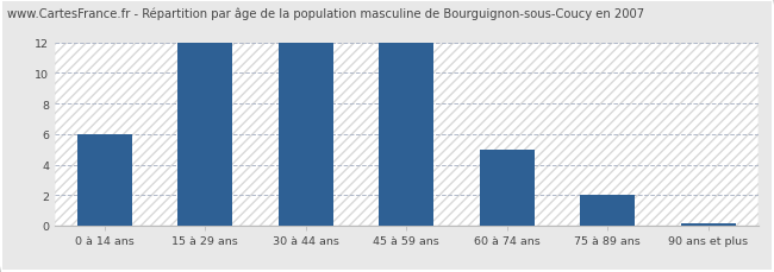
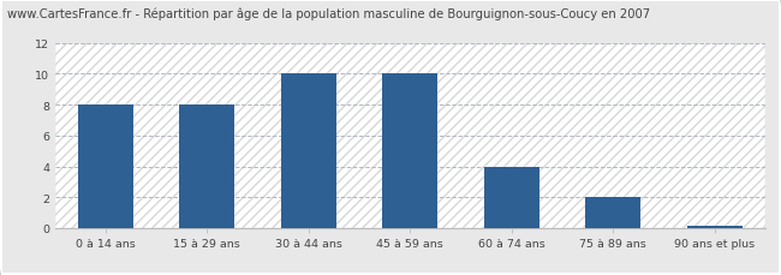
0 à 14 ans: 6.0 -> 8.0
15 à 29 ans: 12.0 -> 8.0
30 à 44 ans: 12.0 -> 10.0
45 à 59 ans: 12.0 -> 10.0
60 à 74 ans: 5.0 -> 4.0
